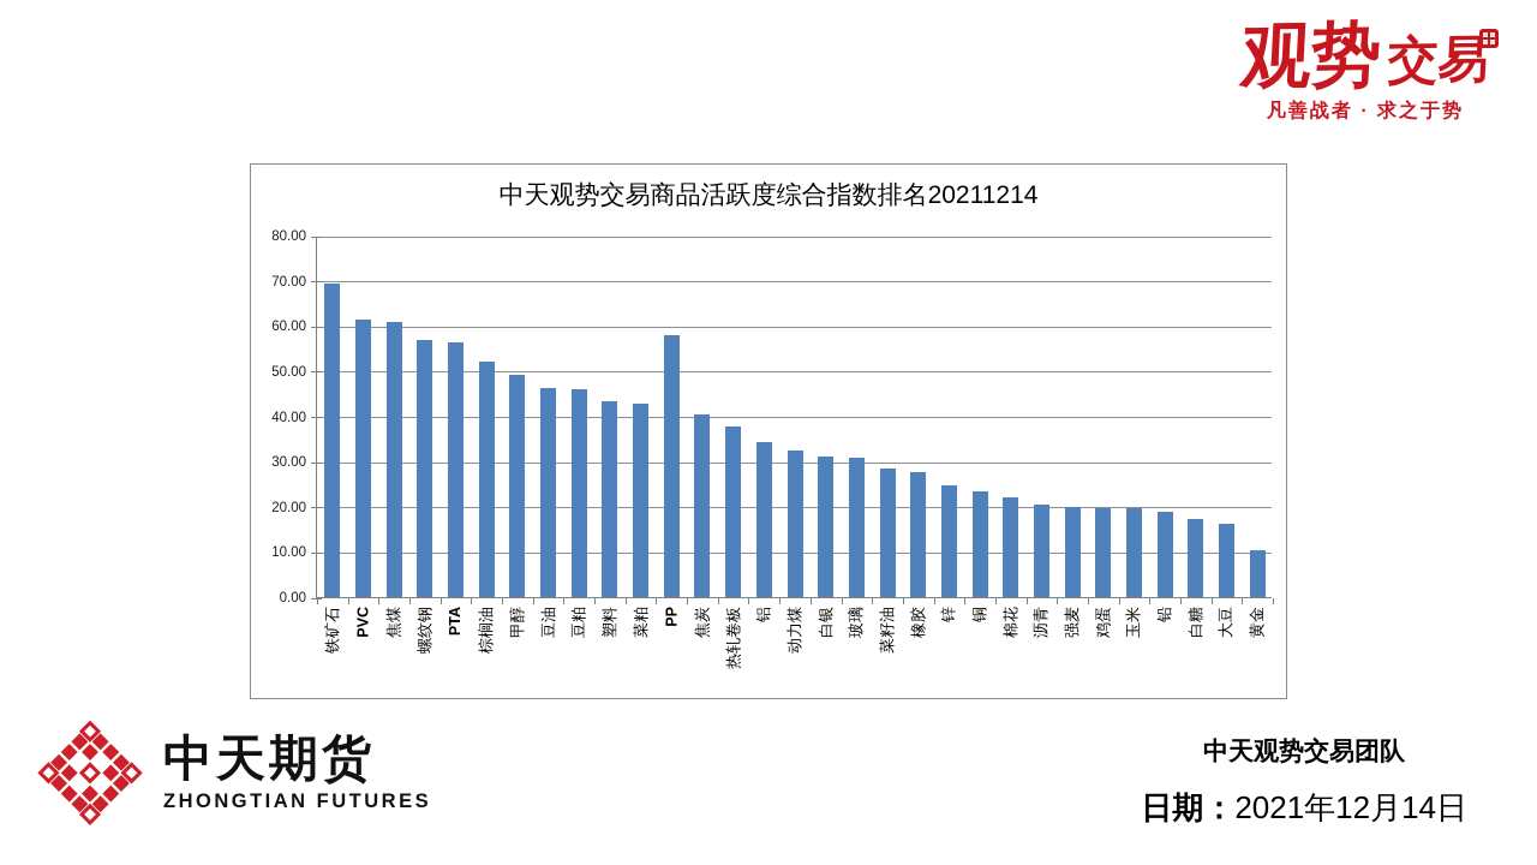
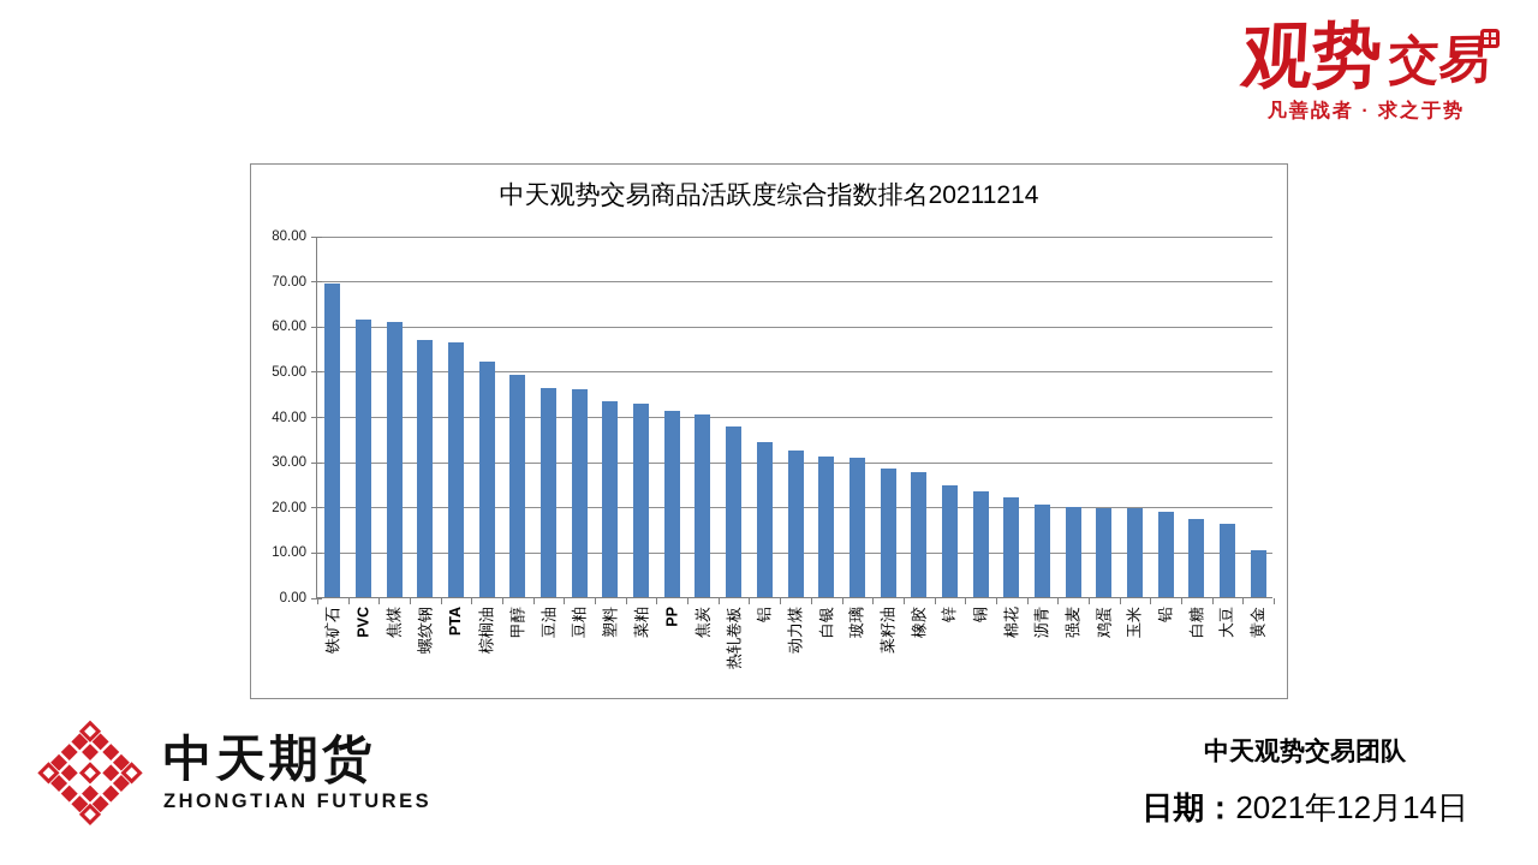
PP: 58 -> 41
